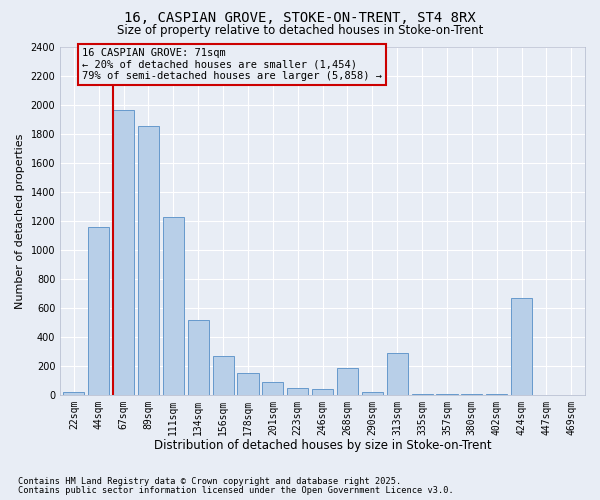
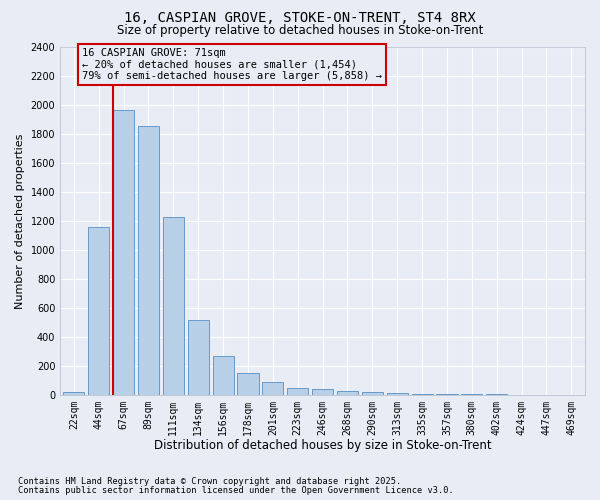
268sqm: 190 -> 30
313sqm: 290 -> 20
424sqm: 670 -> 0
